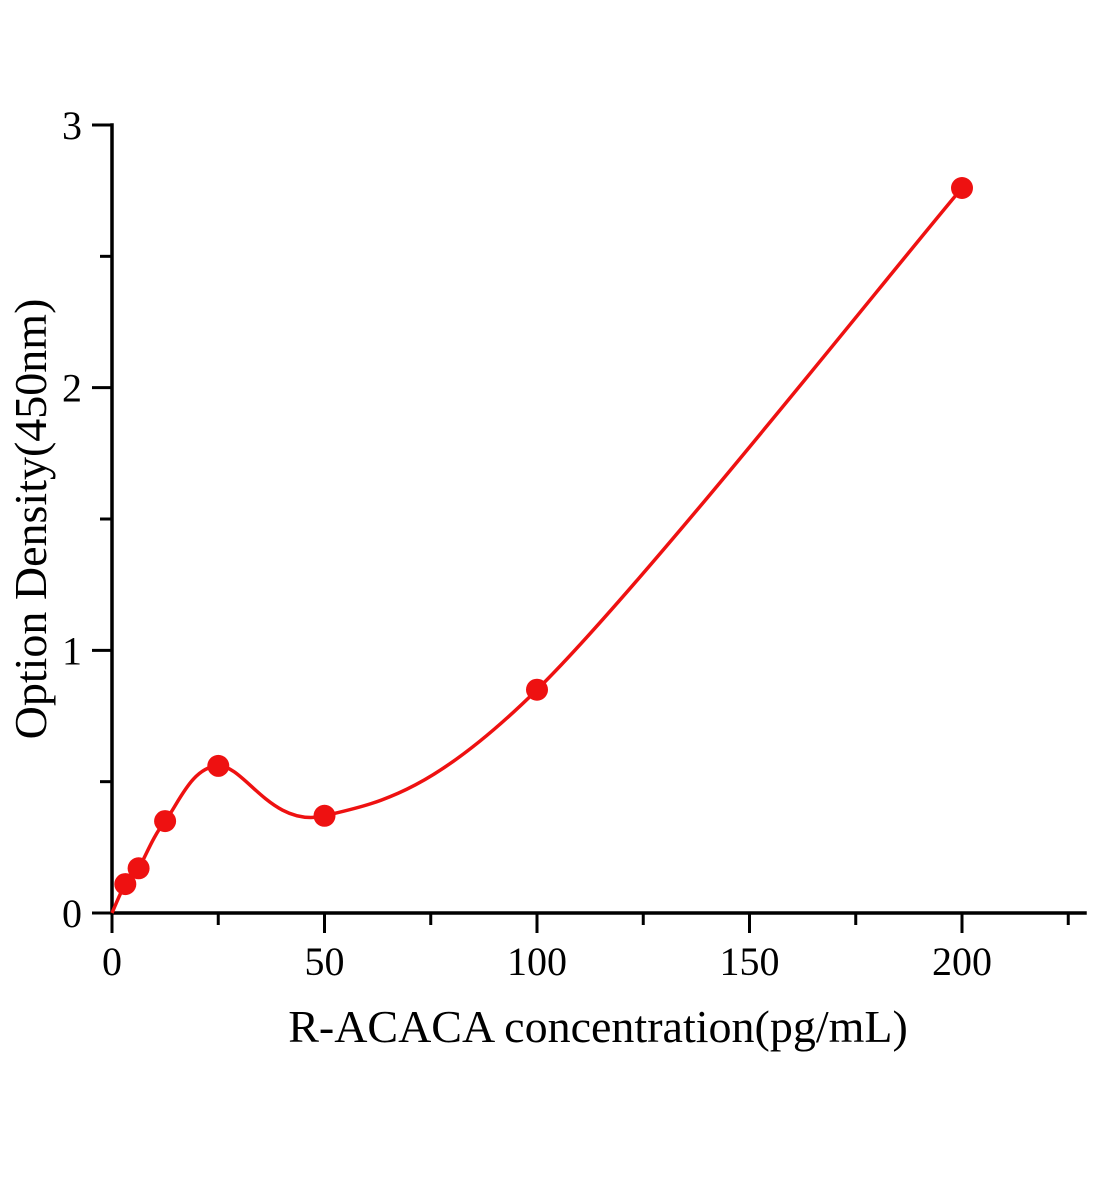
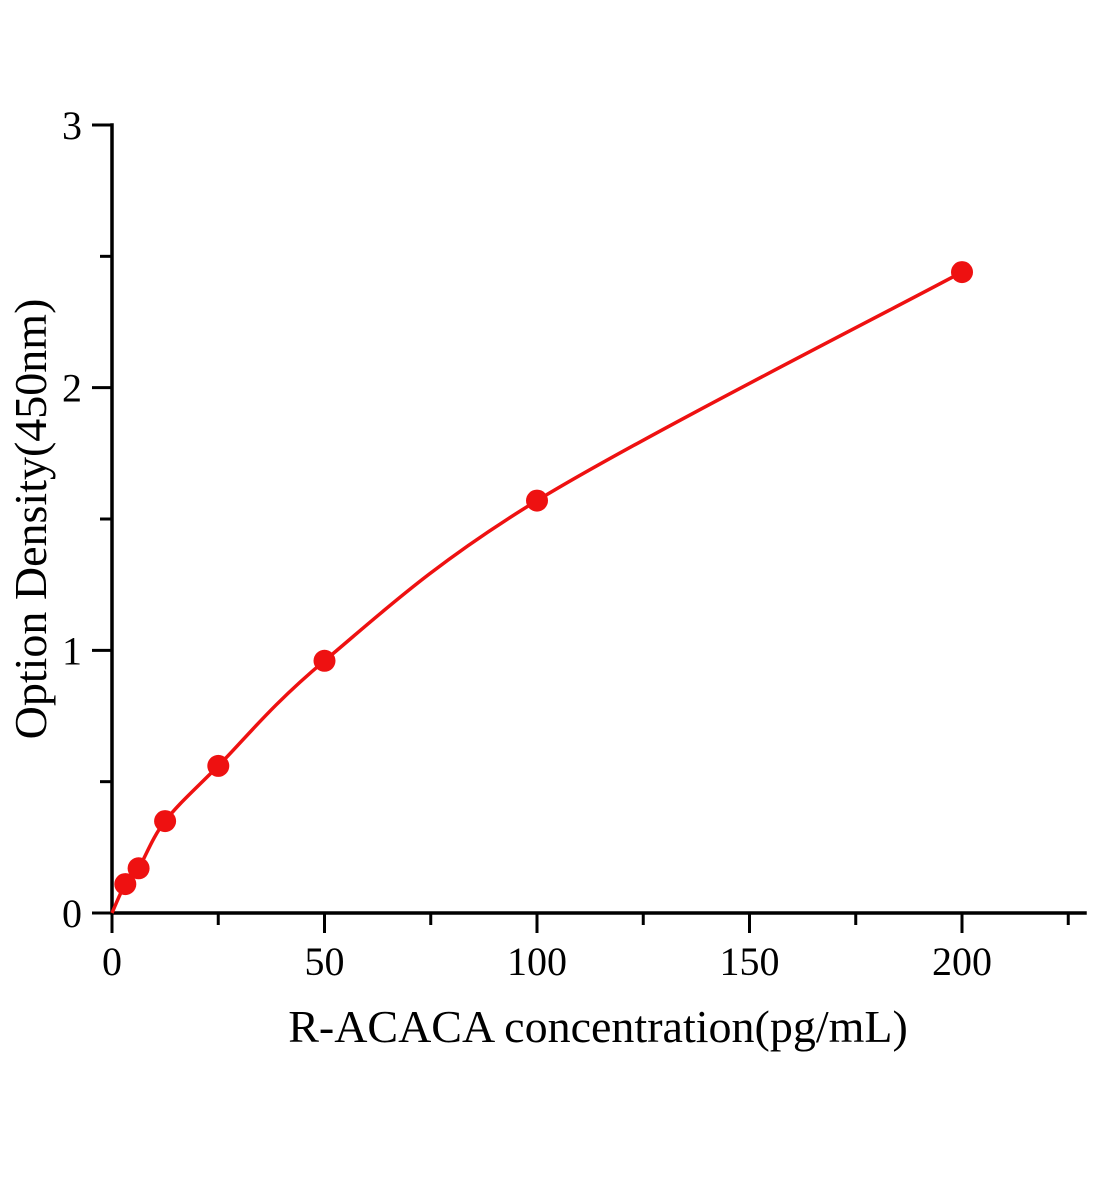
50: 0.37 -> 0.96
100: 0.85 -> 1.57
200: 2.76 -> 2.44
